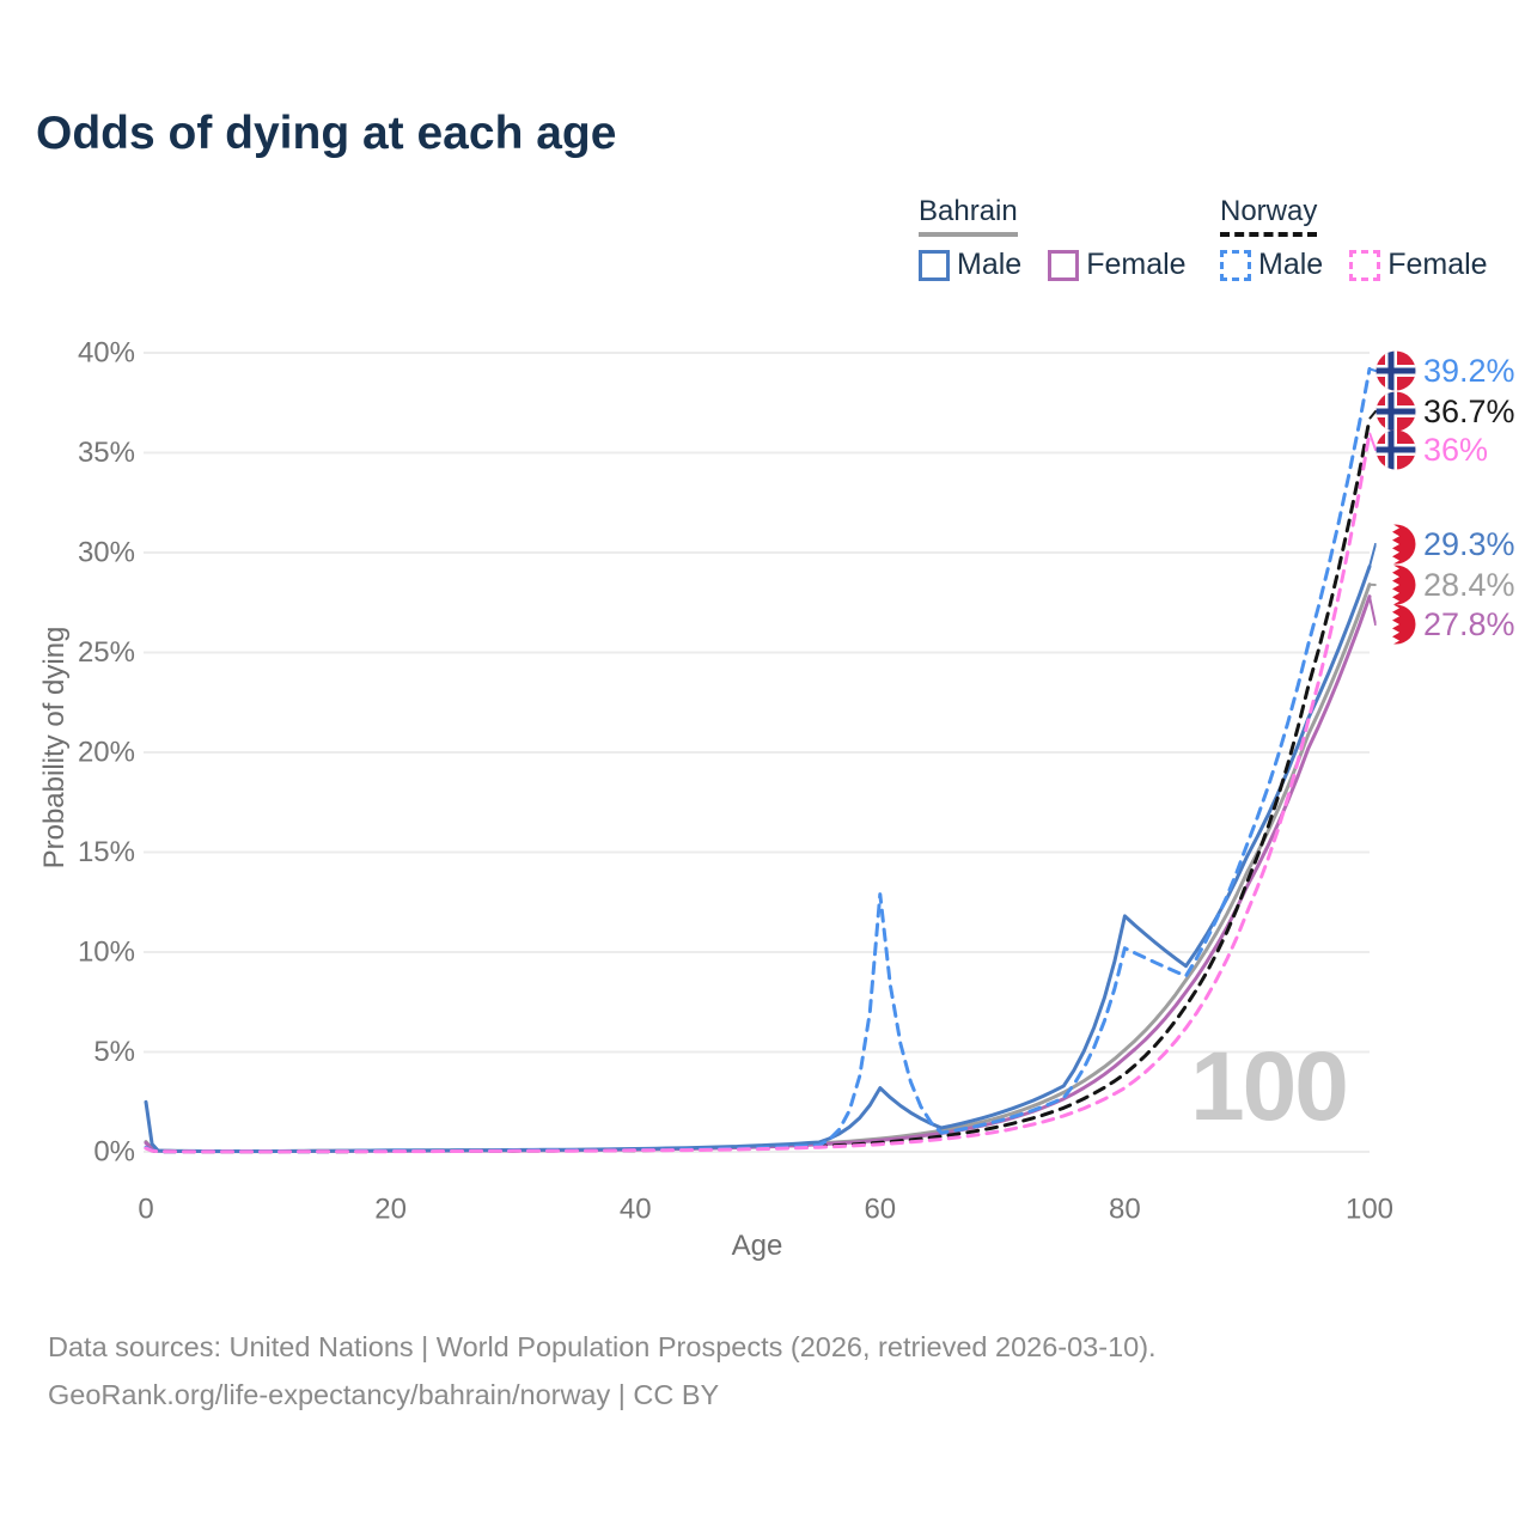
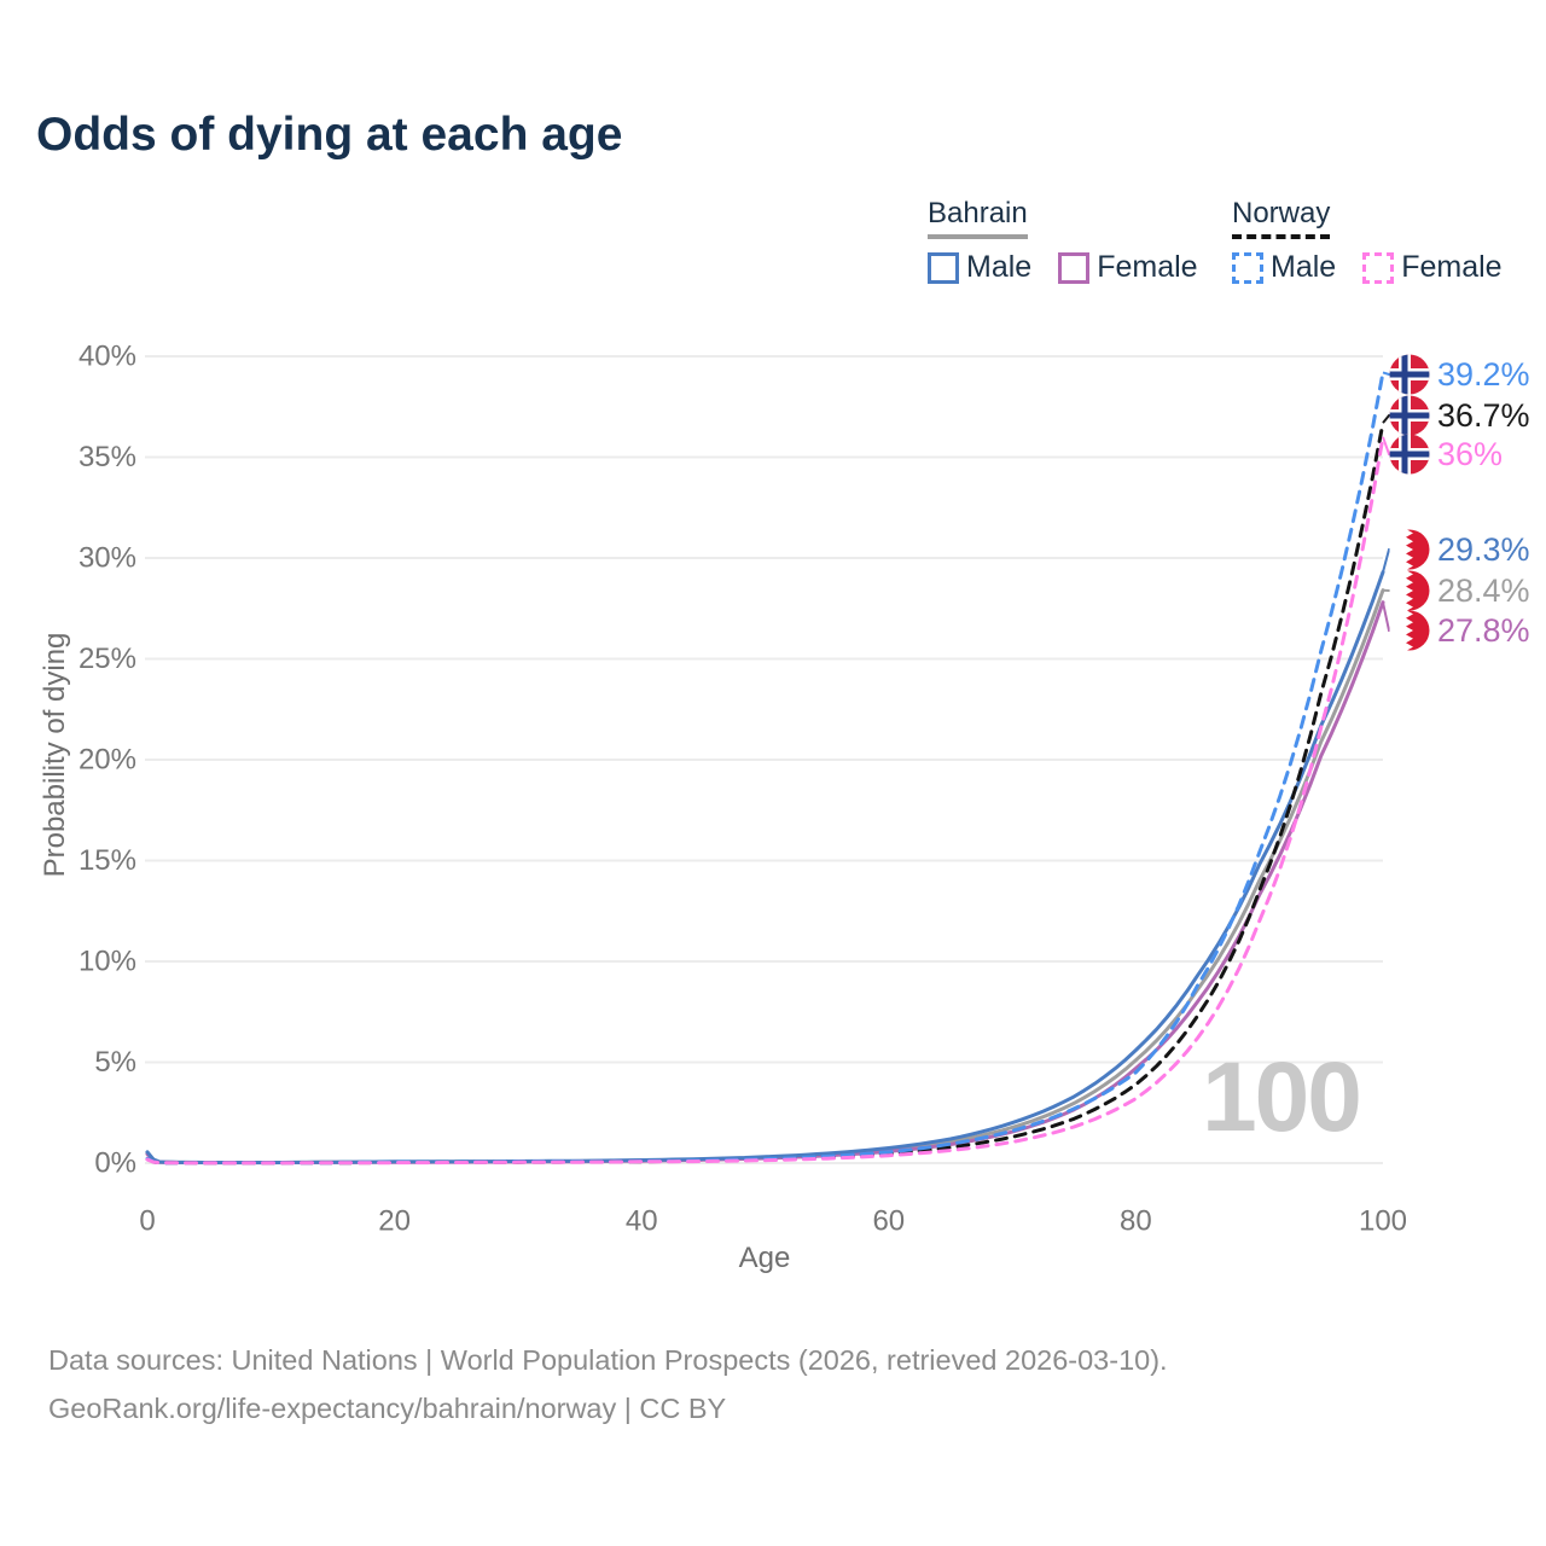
Bahrain Male/0: 2.5% -> 0.6%
Bahrain Male/60: 3.2% -> 0.8%
Norway Male/60: 12.9% -> 0.6%
Bahrain Male/80: 11.8% -> 5.6%
Norway Male/80: 10.2% -> 4.5%
